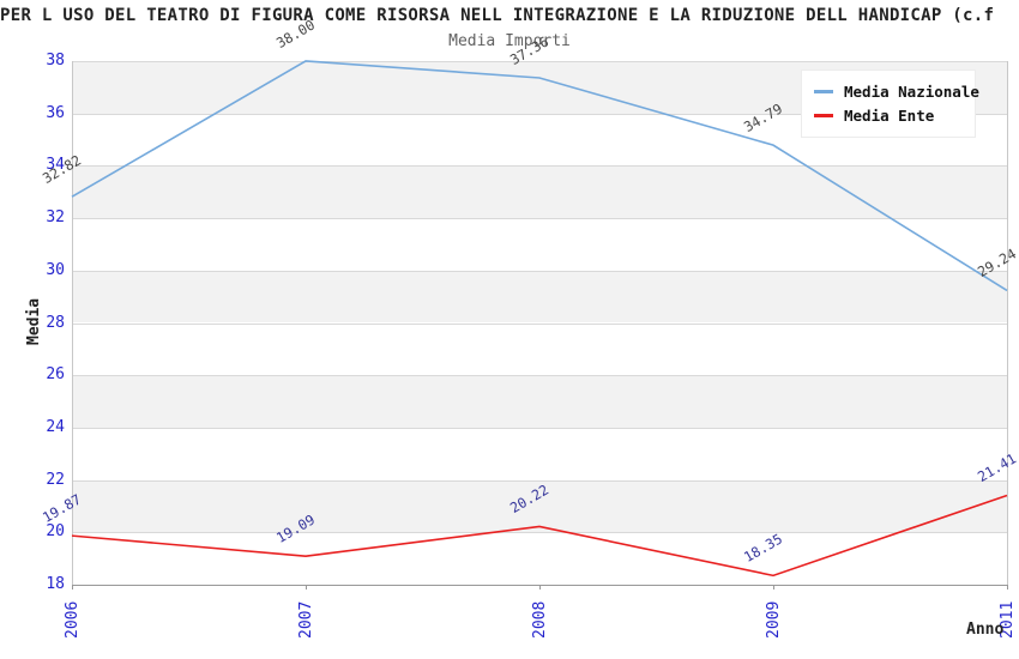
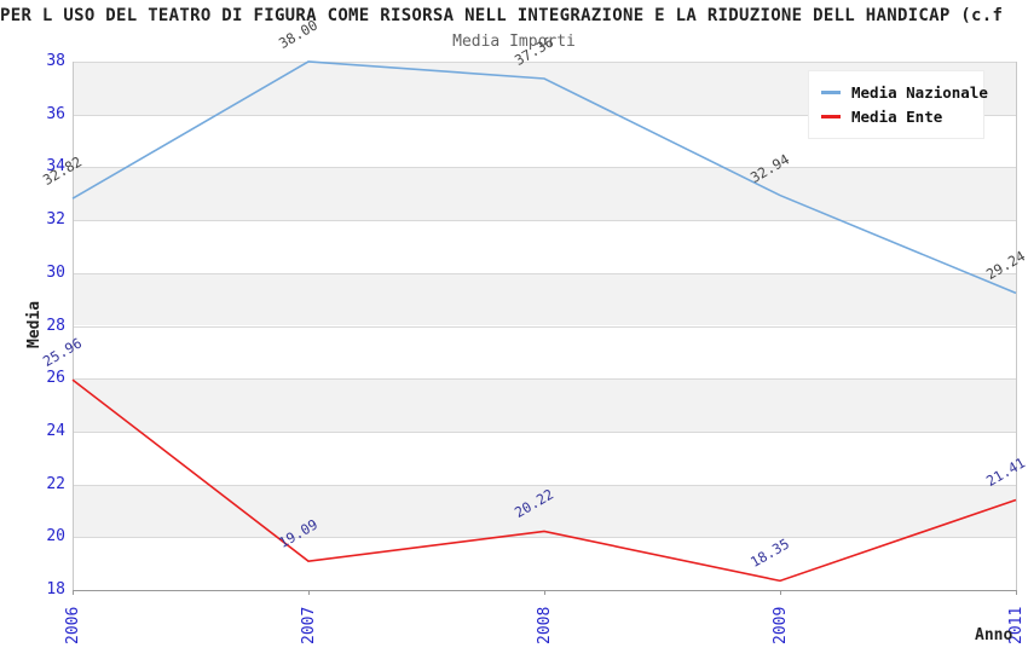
Media Ente/2006: 19.87 -> 25.96
Media Nazionale/2009: 34.79 -> 32.94
